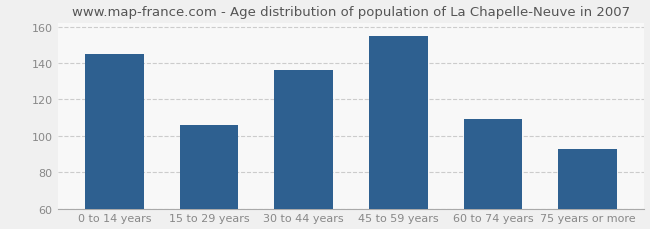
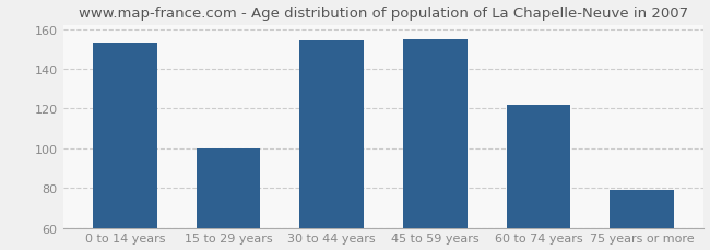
0 to 14 years: 145 -> 153
15 to 29 years: 106 -> 100
30 to 44 years: 136 -> 154
60 to 74 years: 109 -> 122
75 years or more: 93 -> 79
